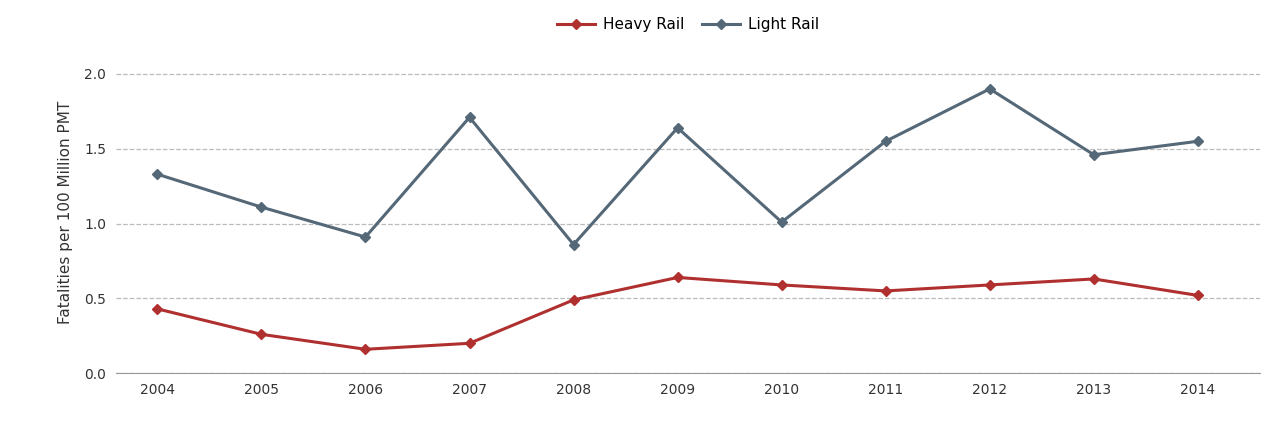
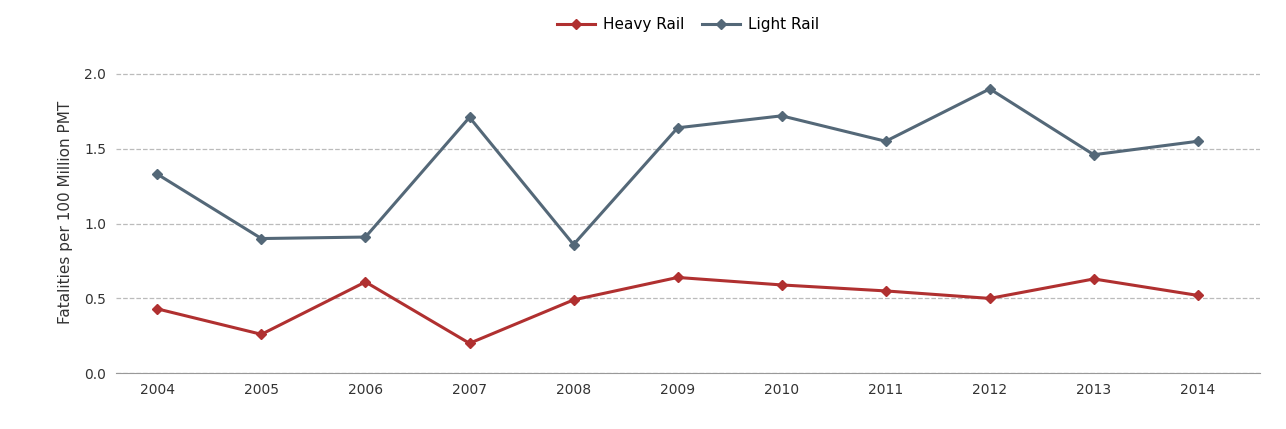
Light Rail/2005: 1.11 -> 0.90
Heavy Rail/2006: 0.16 -> 0.61
Light Rail/2010: 1.01 -> 1.72
Heavy Rail/2012: 0.59 -> 0.50
